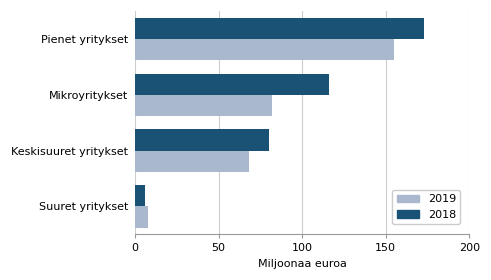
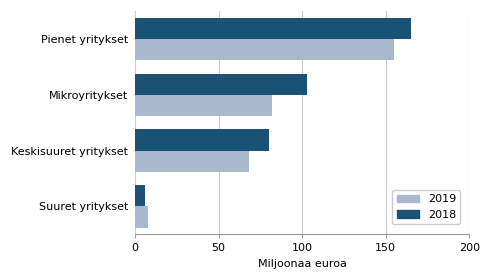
2018/Pienet yritykset: 173 -> 165
2018/Mikroyritykset: 116 -> 103
